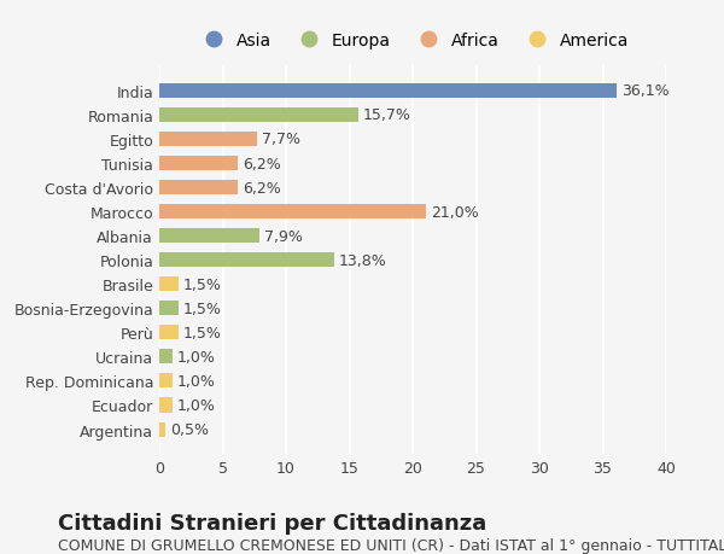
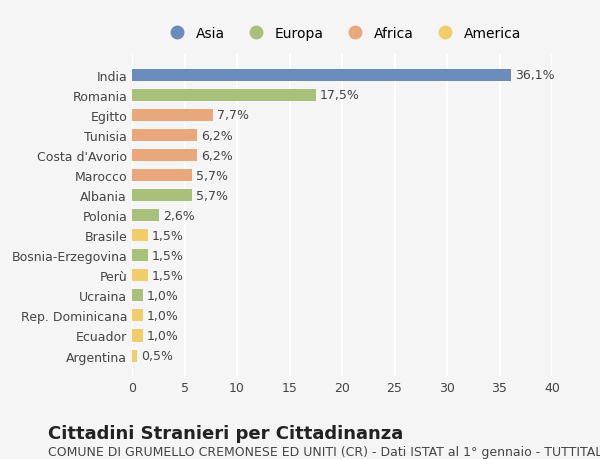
Romania: 15,7% -> 17,5%
Marocco: 21,0% -> 5,7%
Albania: 7,9% -> 5,7%
Polonia: 13,8% -> 2,6%
